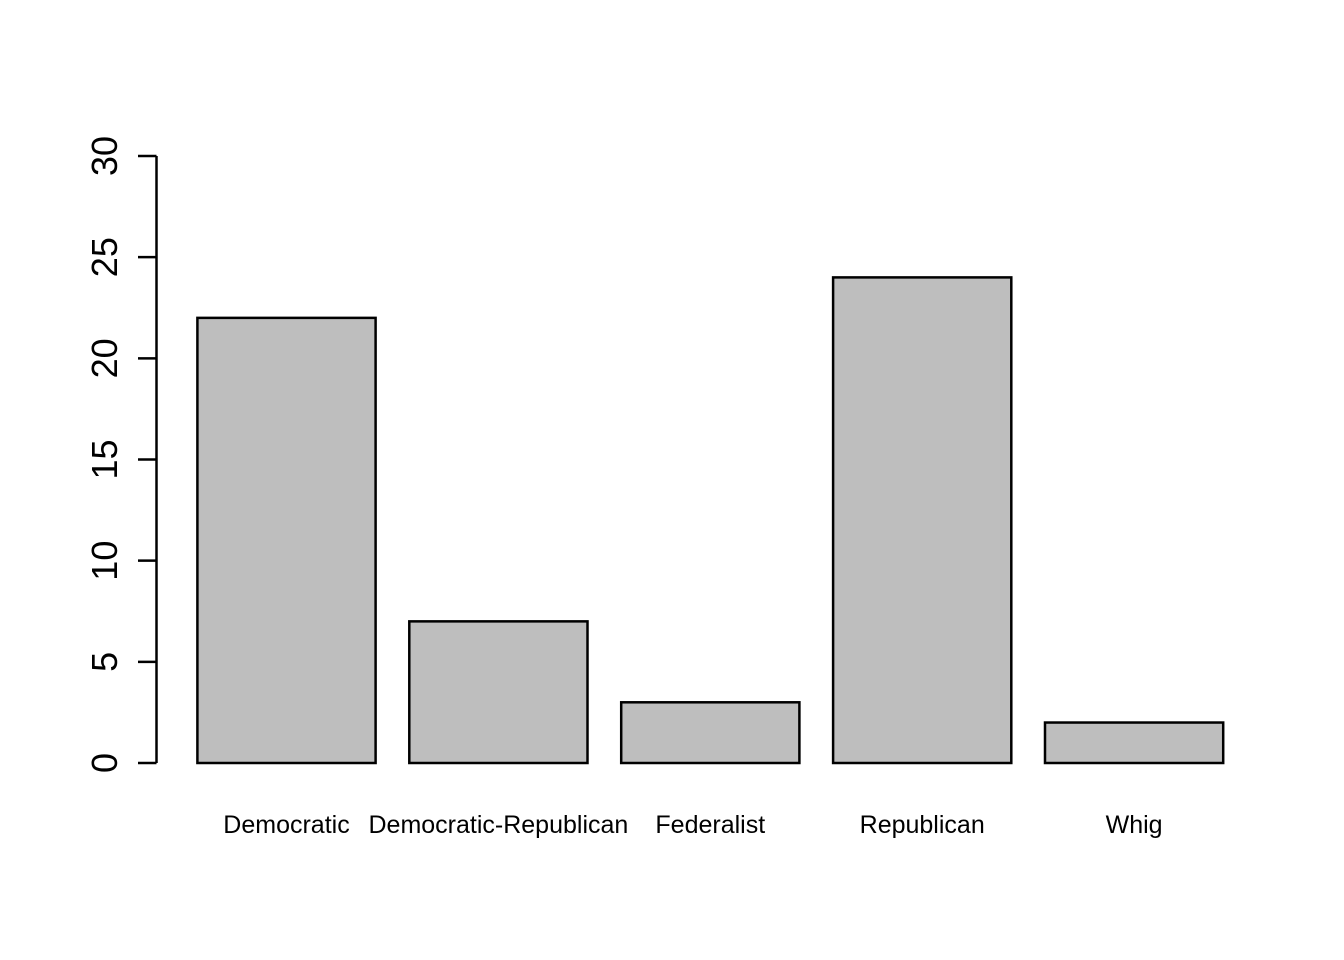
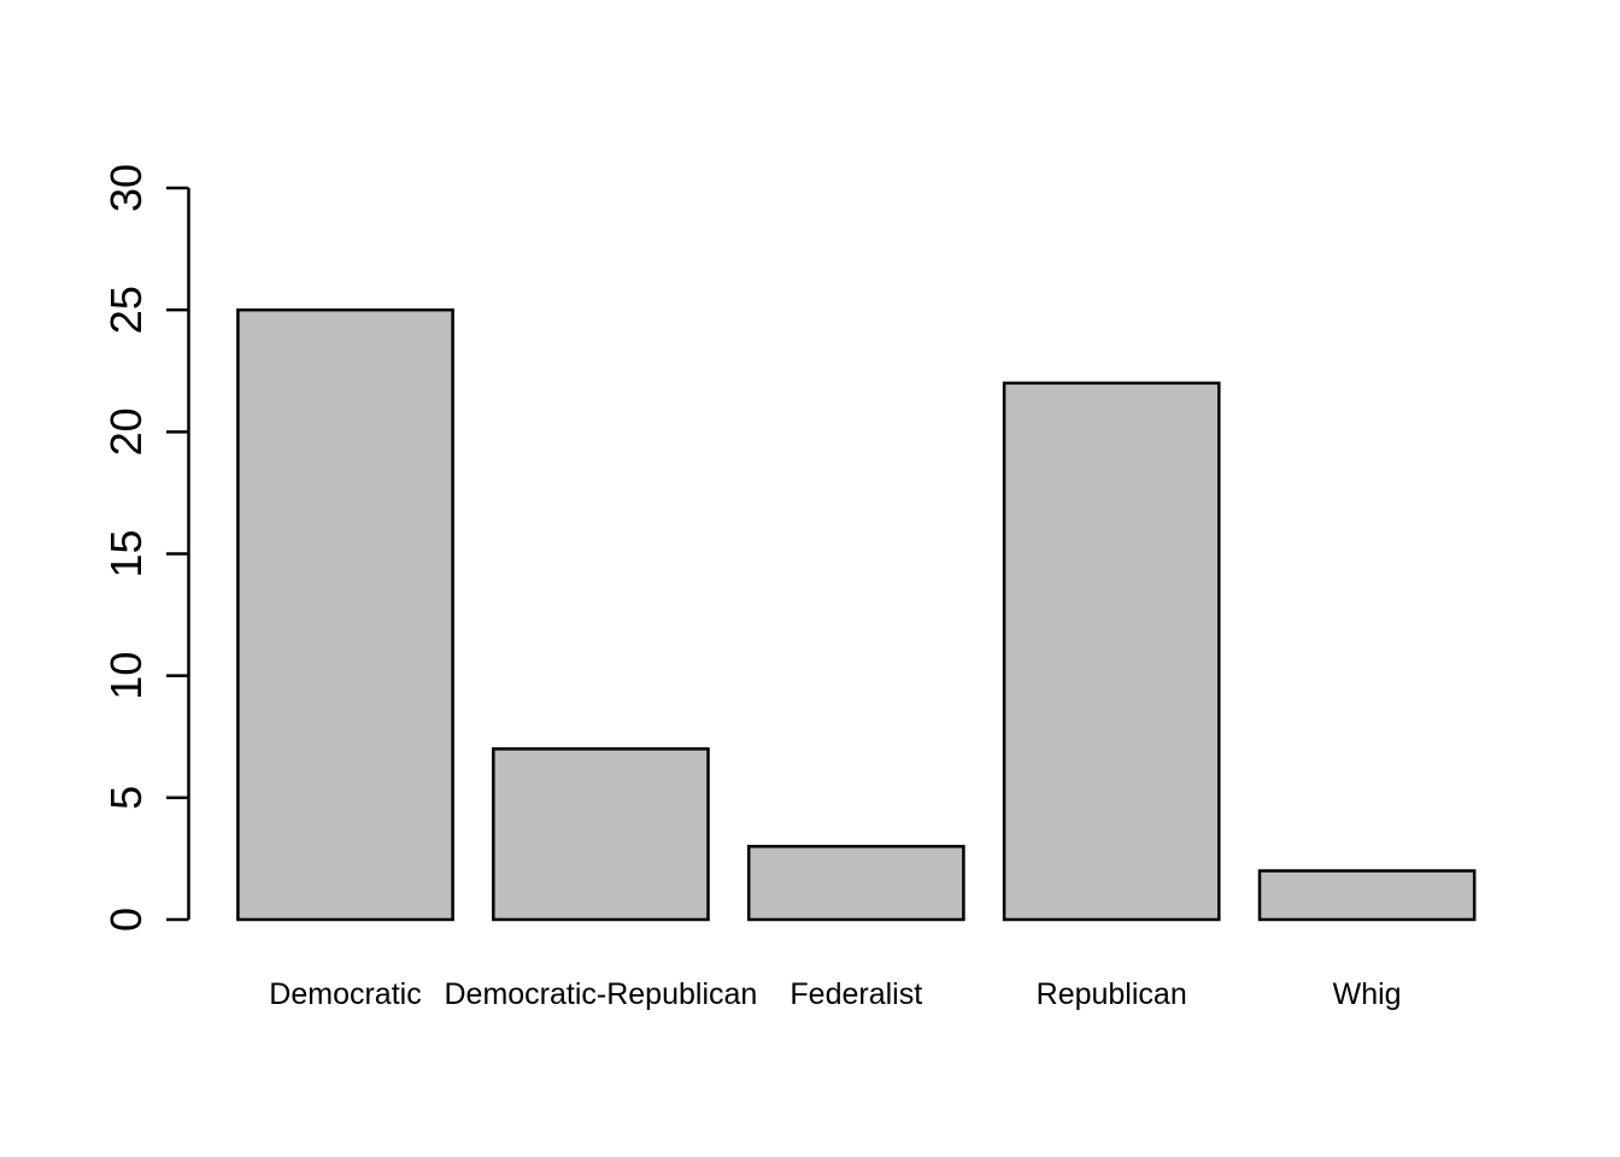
Democratic: 22 -> 25
Republican: 24 -> 22
